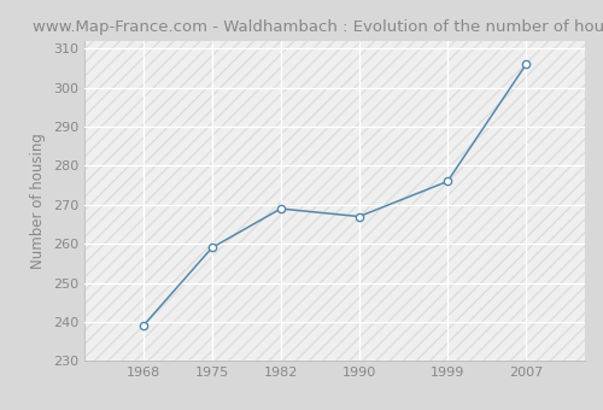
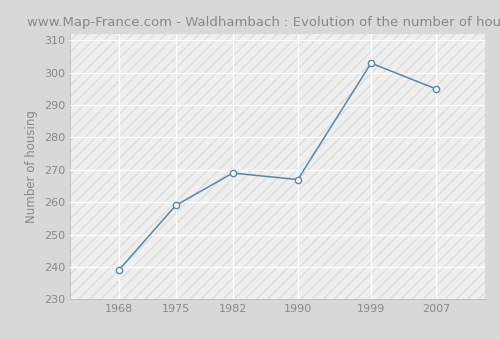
1999: 276 -> 303
2007: 306 -> 295
